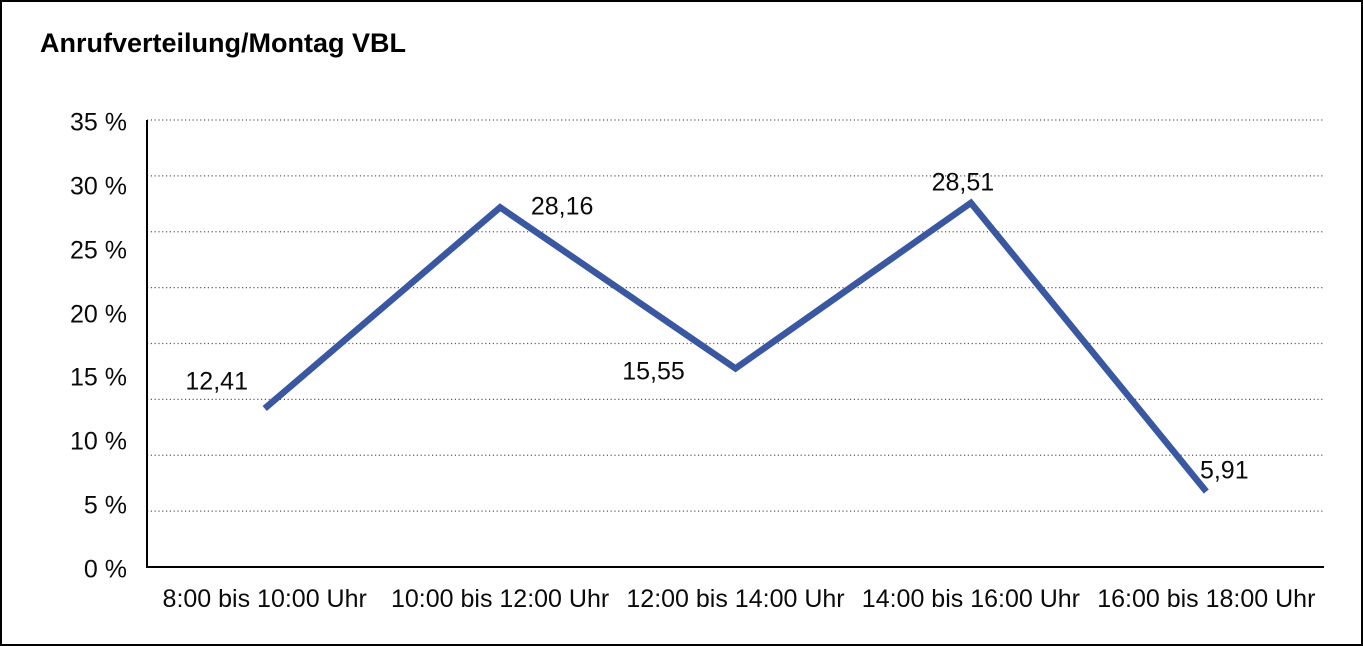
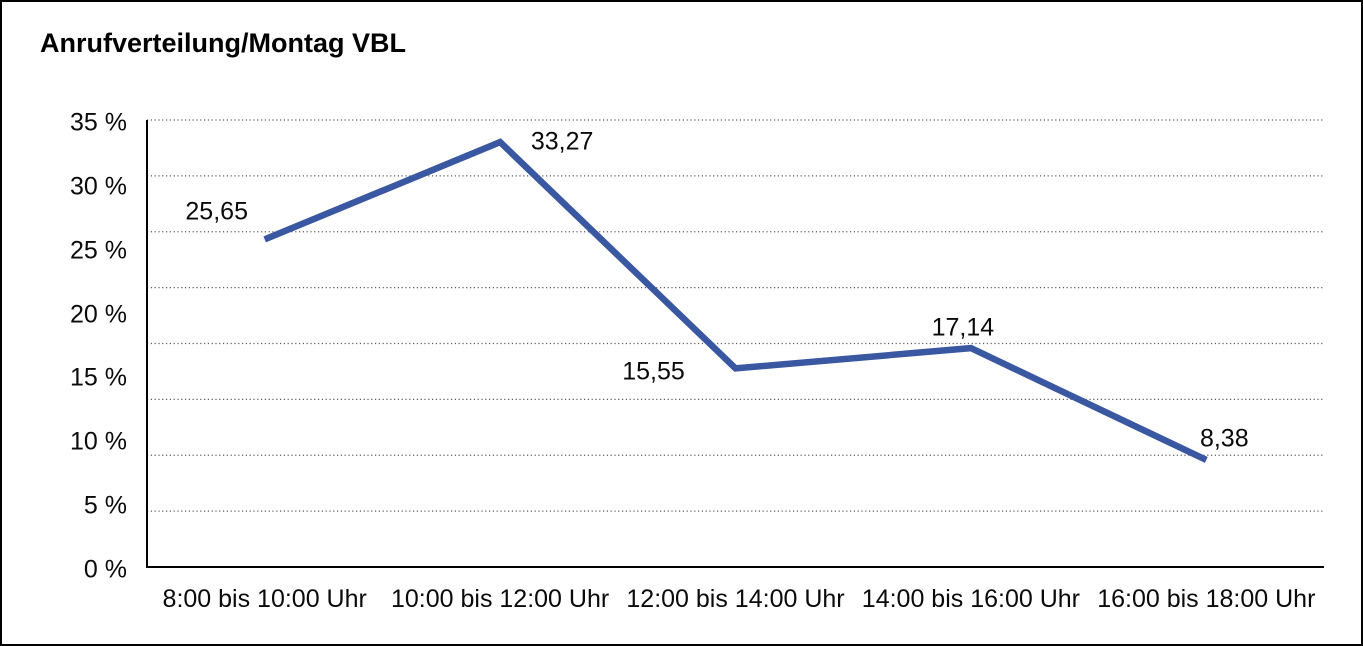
8:00 bis 10:00 Uhr: 12,41 -> 25,65
10:00 bis 12:00 Uhr: 28,16 -> 33,27
14:00 bis 16:00 Uhr: 28,51 -> 17,14
16:00 bis 18:00 Uhr: 5,91 -> 8,38
